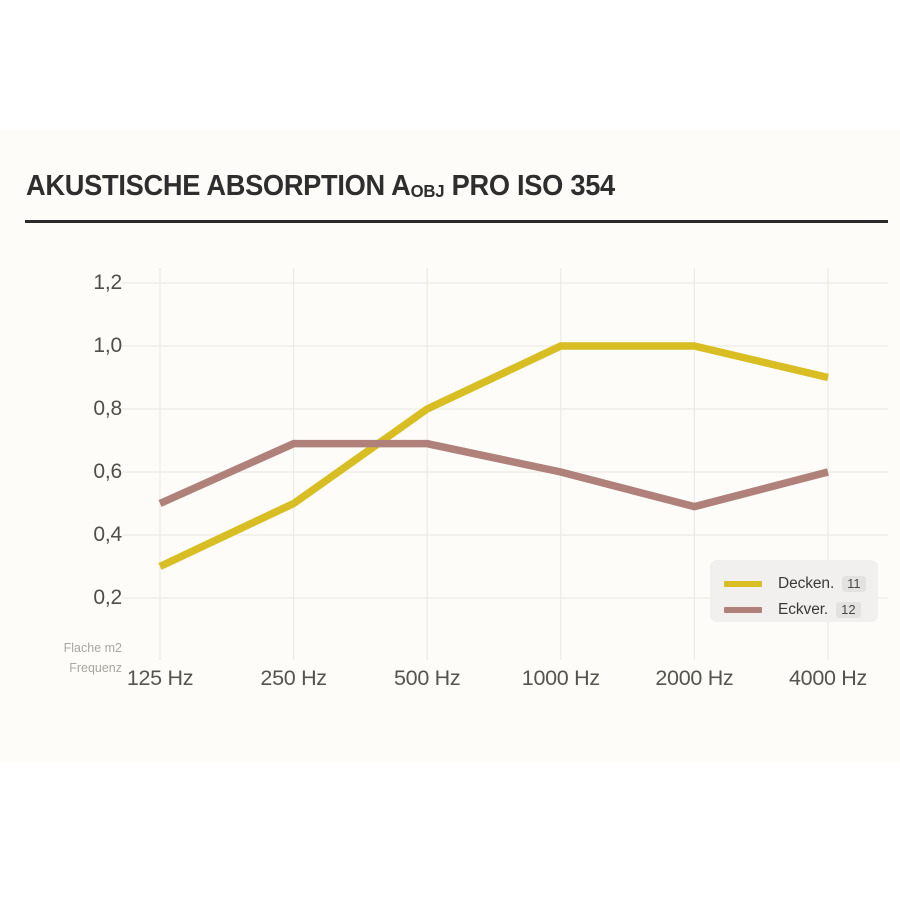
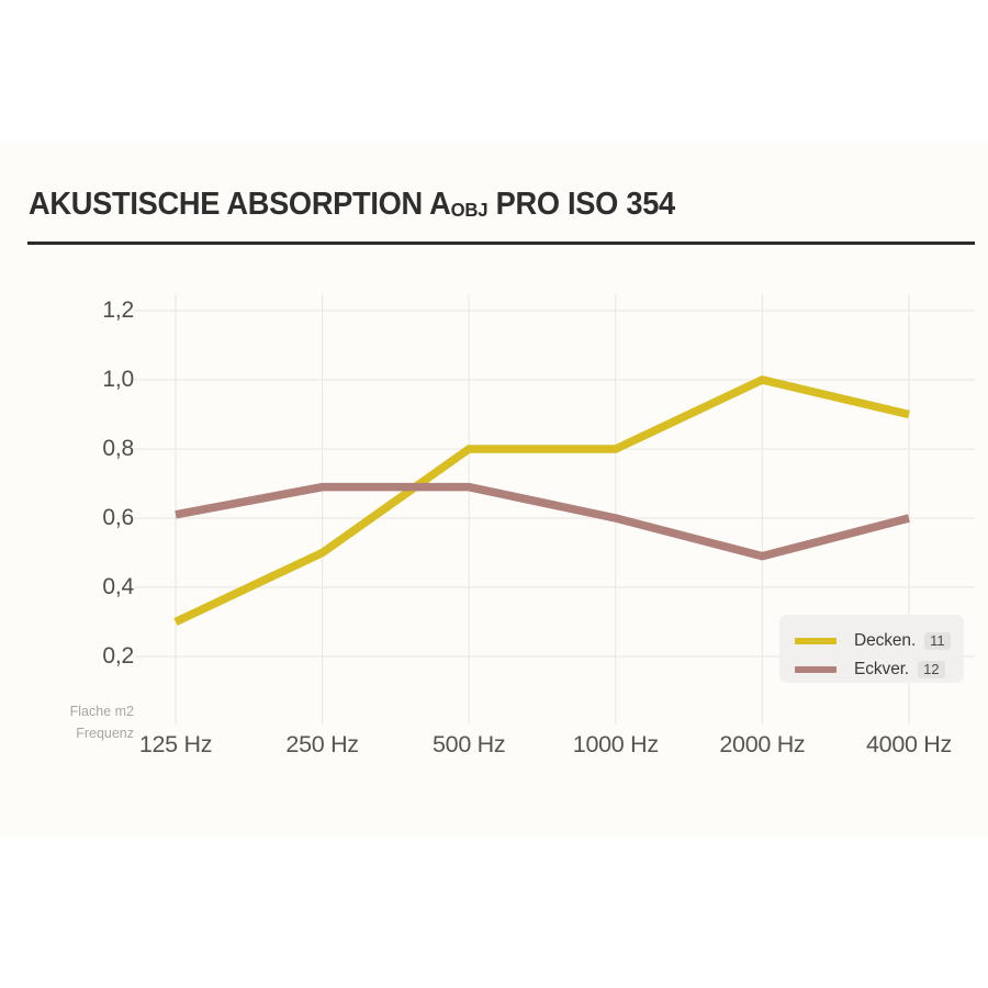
Eckver./125 Hz: 0,50 -> 0,61
Decken./1000 Hz: 1,0 -> 0,8
